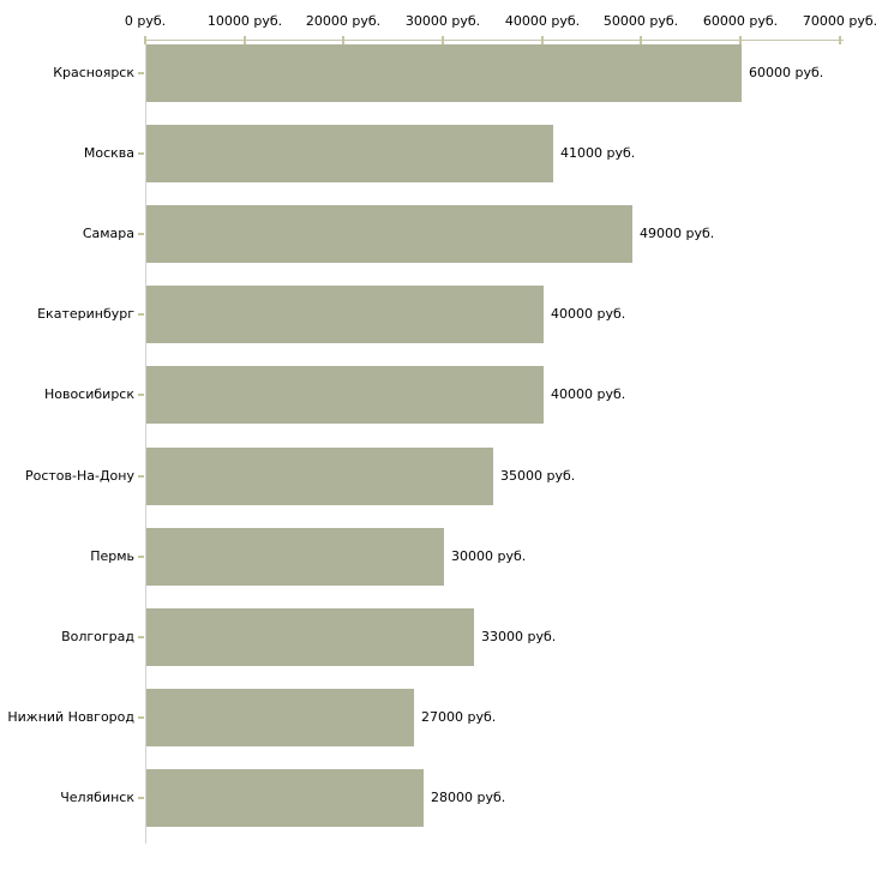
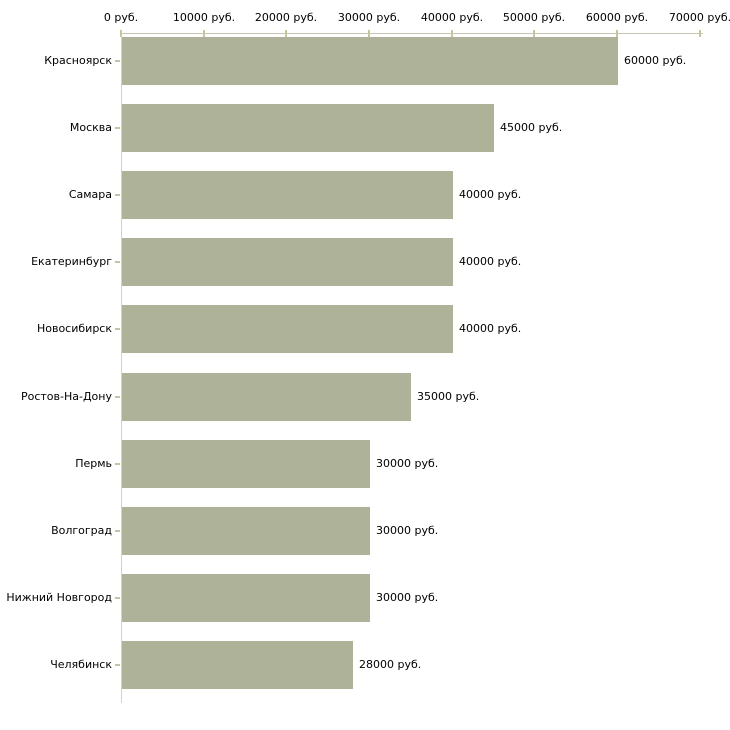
Москва: 41000 -> 45000
Самара: 49000 -> 40000
Волгоград: 33000 -> 30000
Нижний Новгород: 27000 -> 30000
